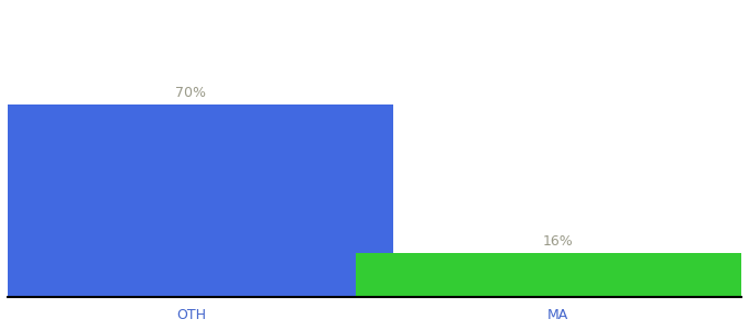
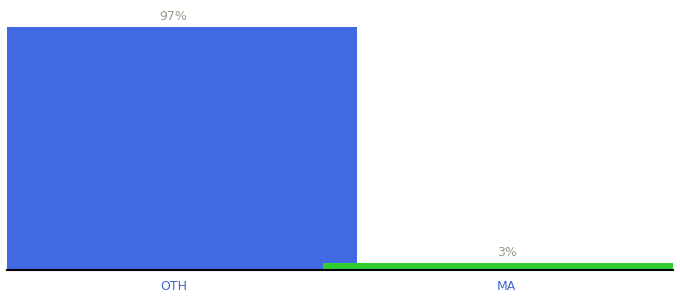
OTH: 70% -> 97%
MA: 16% -> 3%
